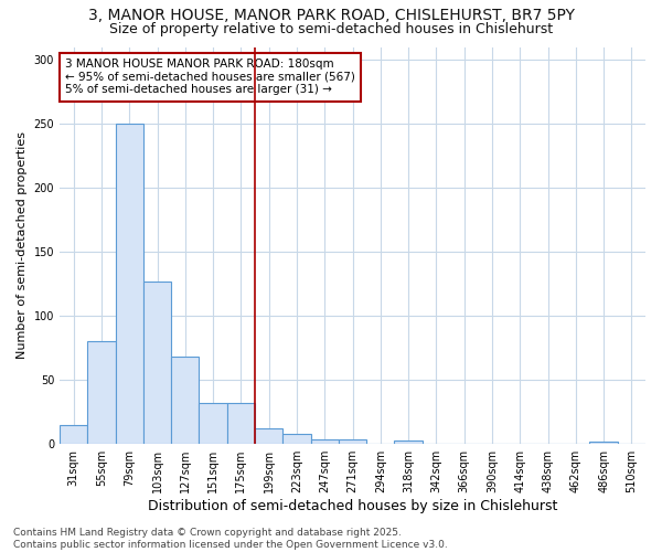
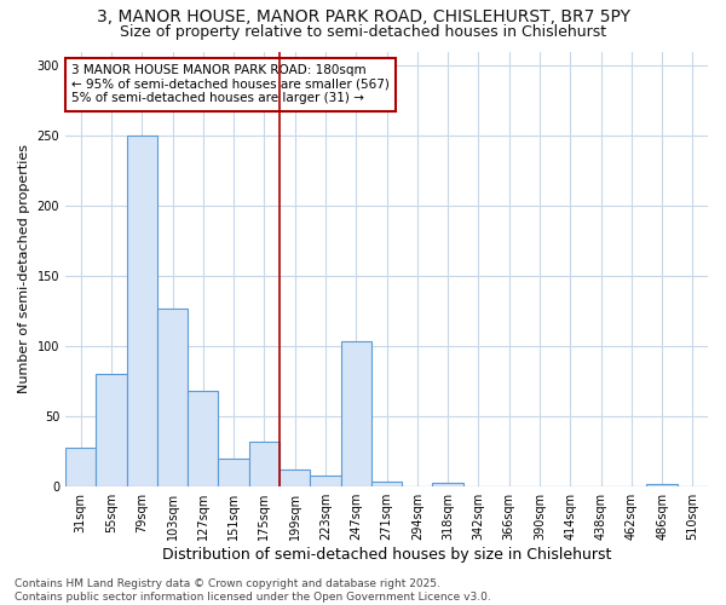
31sqm: 15 -> 28
151sqm: 32 -> 20
247sqm: 4 -> 104
